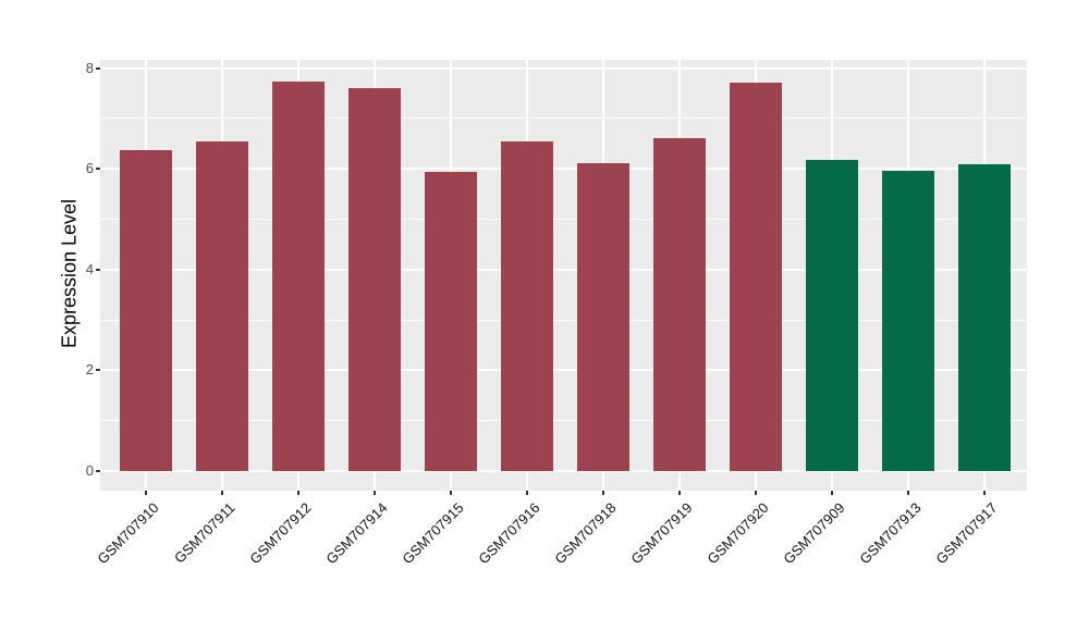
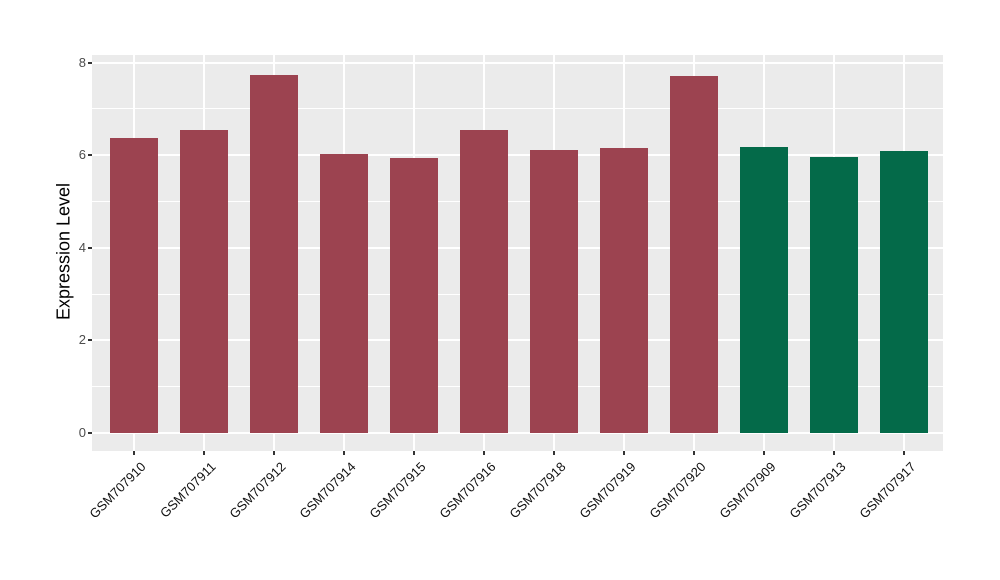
GSM707914: 7.6 -> 6.0
GSM707919: 6.6 -> 6.2
